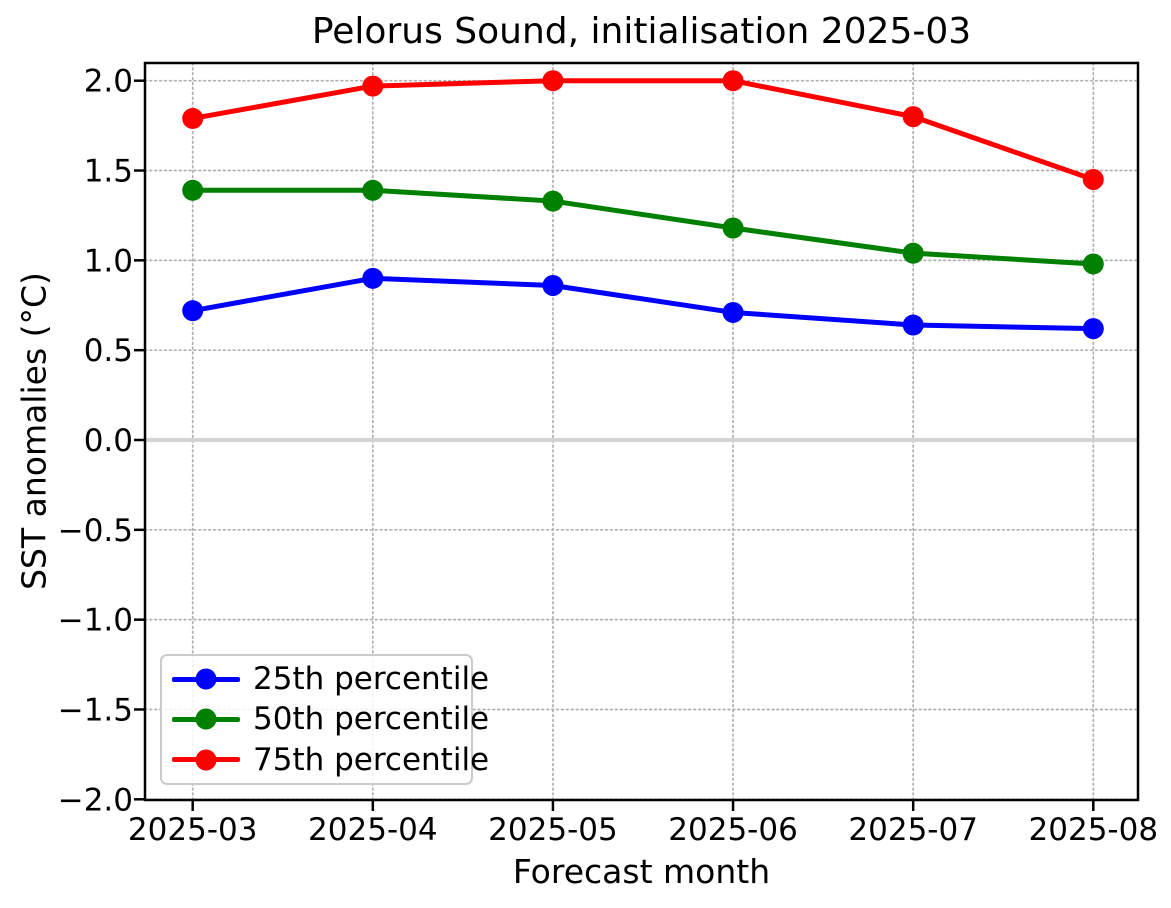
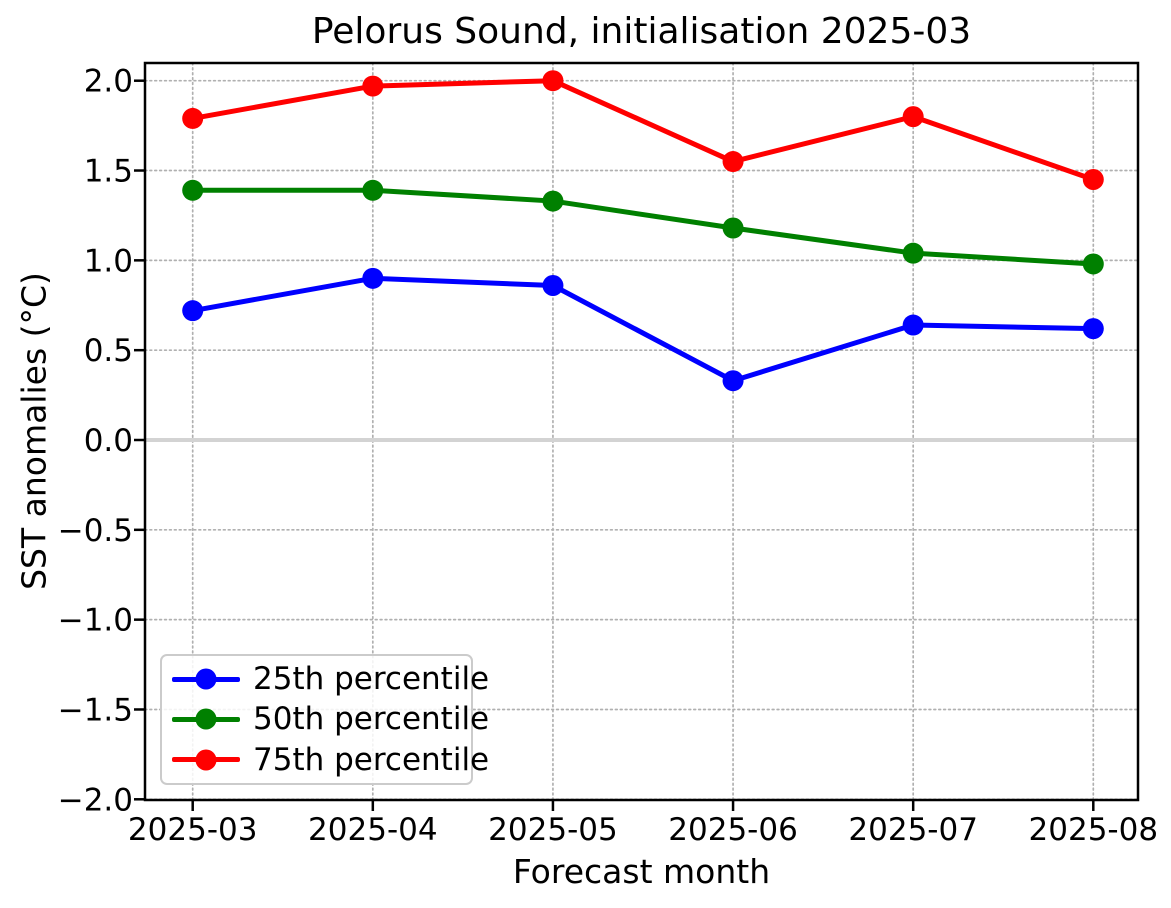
25th percentile/2025-06: 0.71 -> 0.33
75th percentile/2025-06: 2.00 -> 1.55
